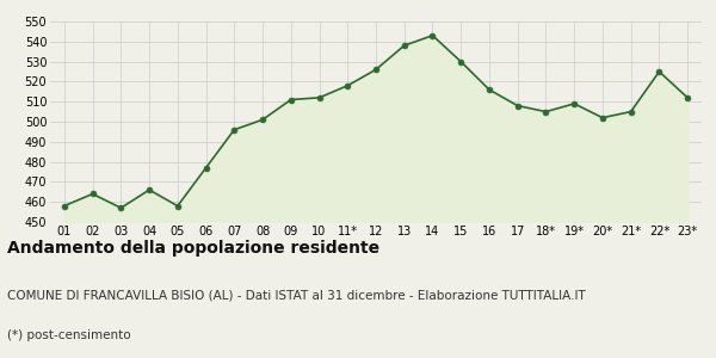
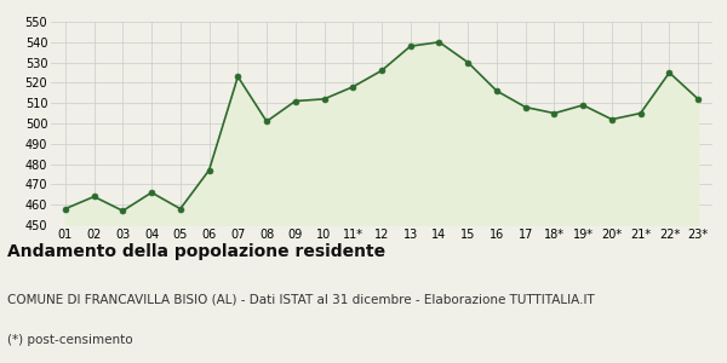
07: 496 -> 523
14: 543 -> 540
